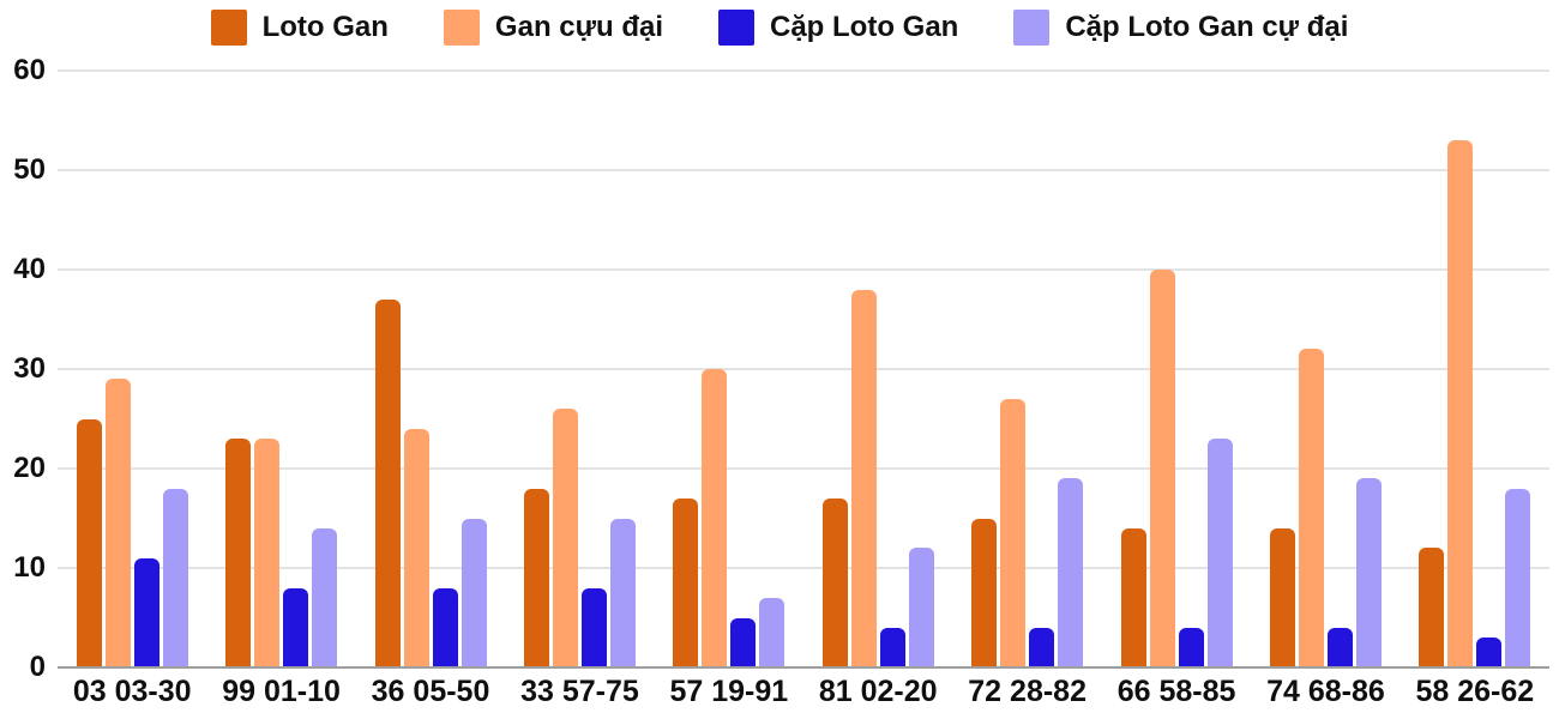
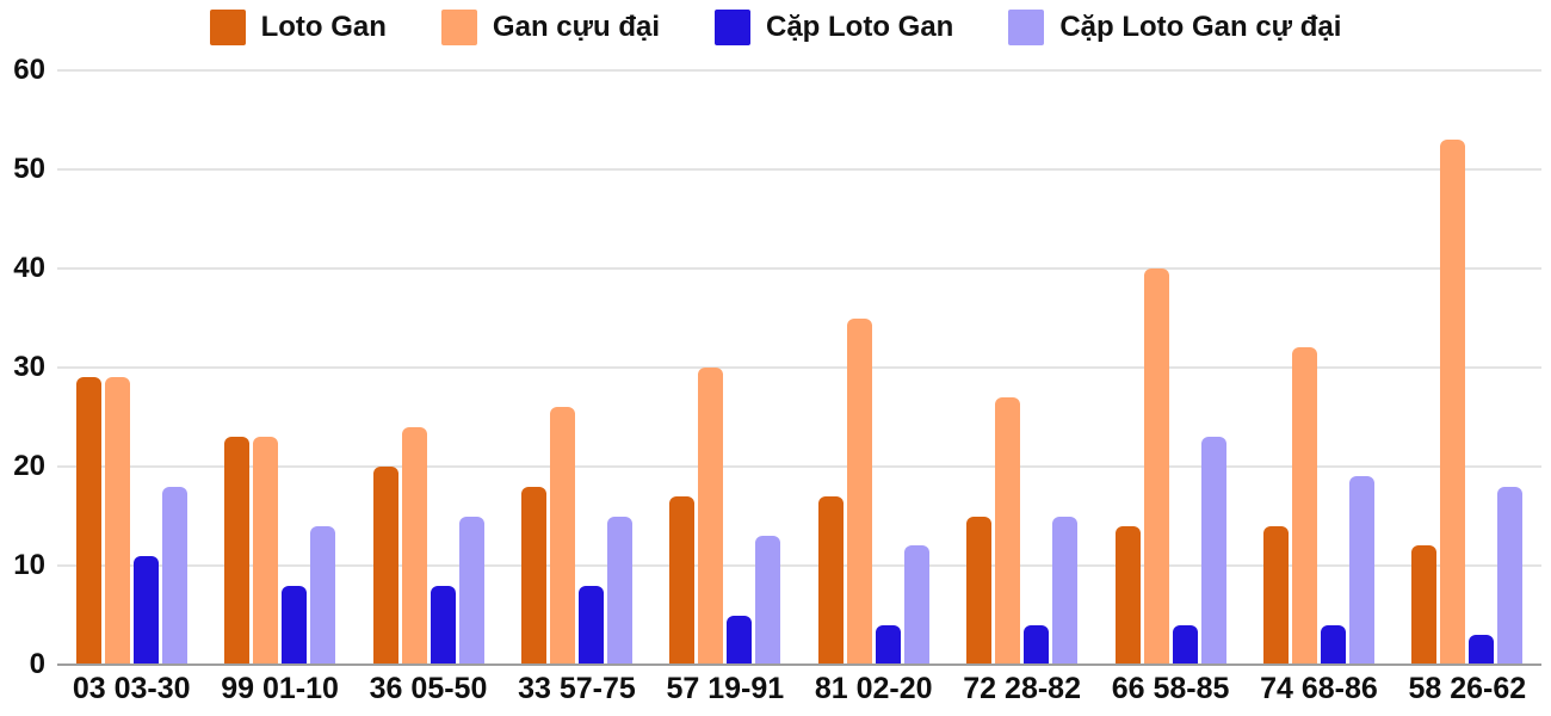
Loto Gan/03 03-30: 25 -> 29
Loto Gan/36 05-50: 37 -> 20
Cặp Loto Gan cự đại/57 19-91: 7 -> 13
Gan cựu đại/81 02-20: 38 -> 35
Cặp Loto Gan cự đại/72 28-82: 19 -> 15
